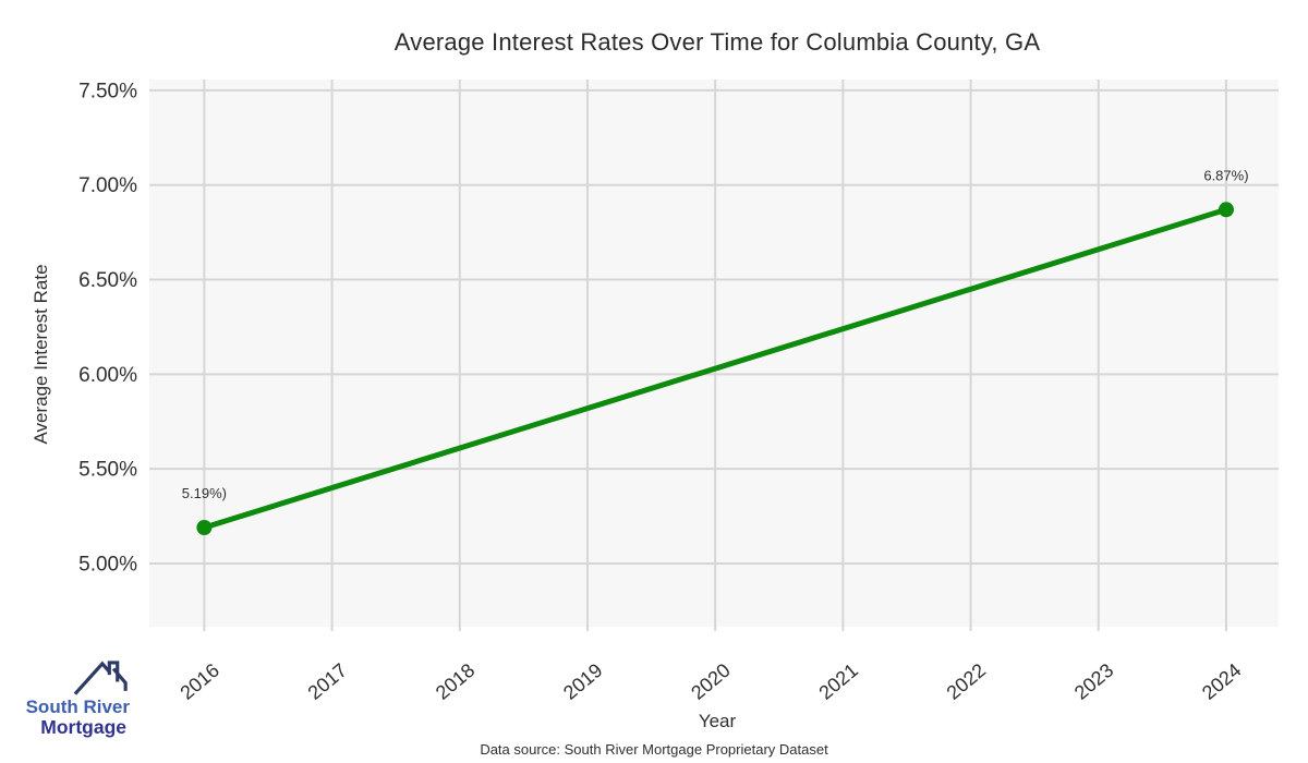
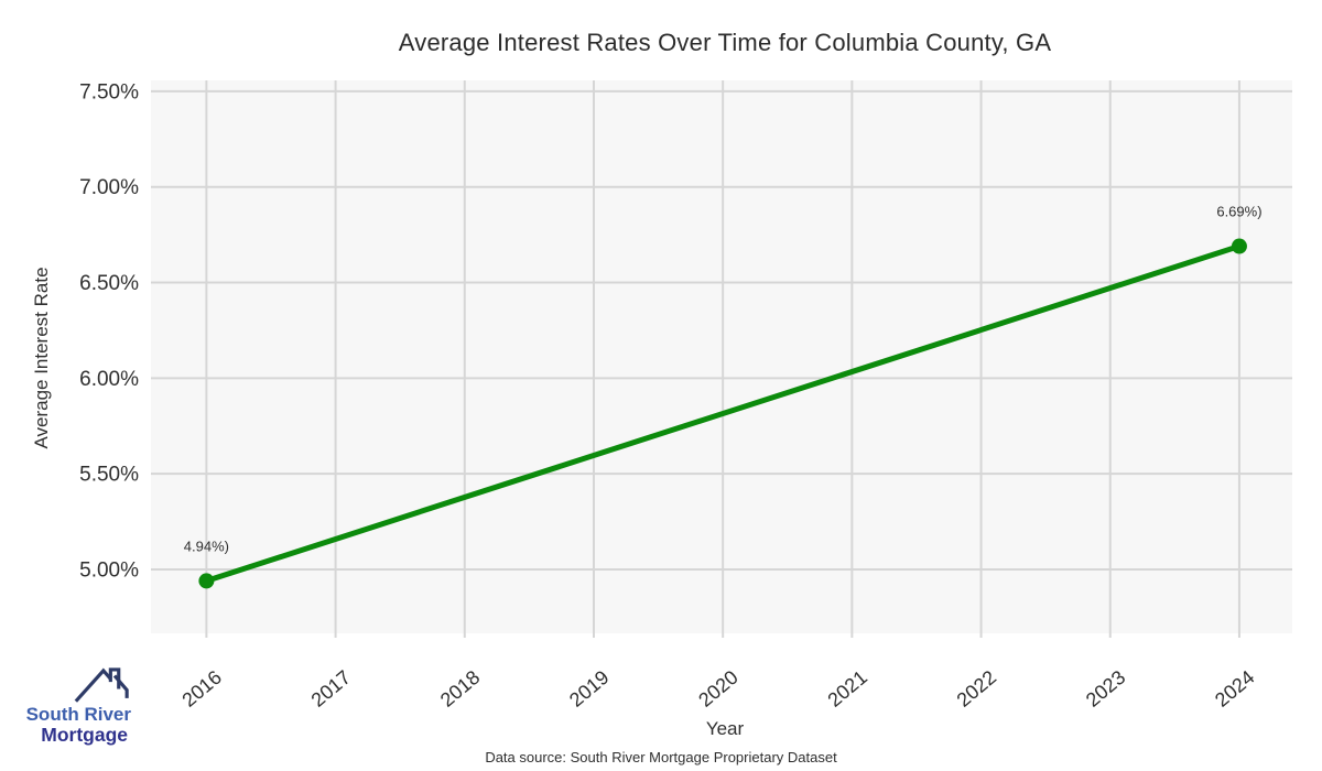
2016: 5.19% -> 4.94%
2024: 6.87% -> 6.69%
